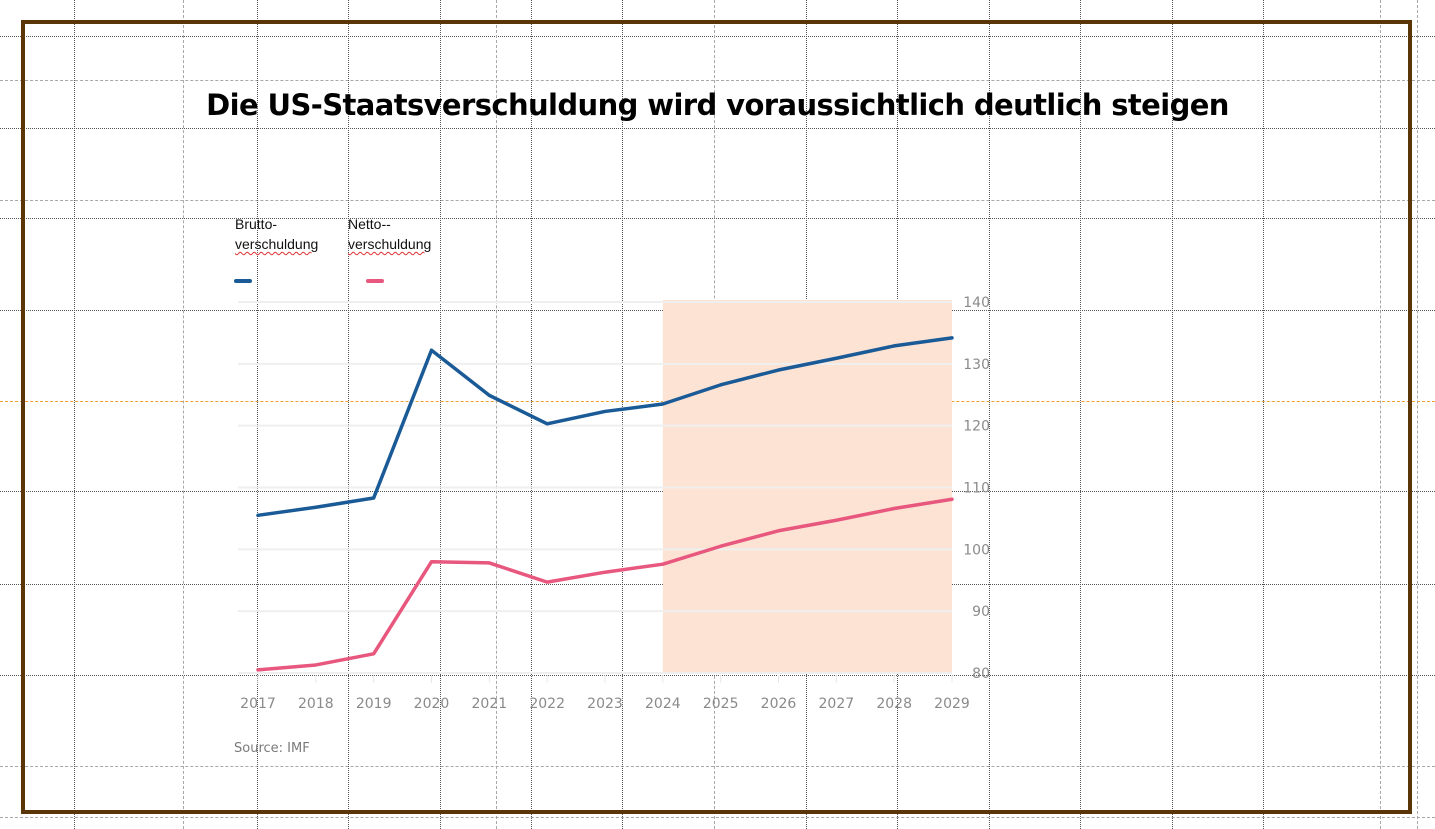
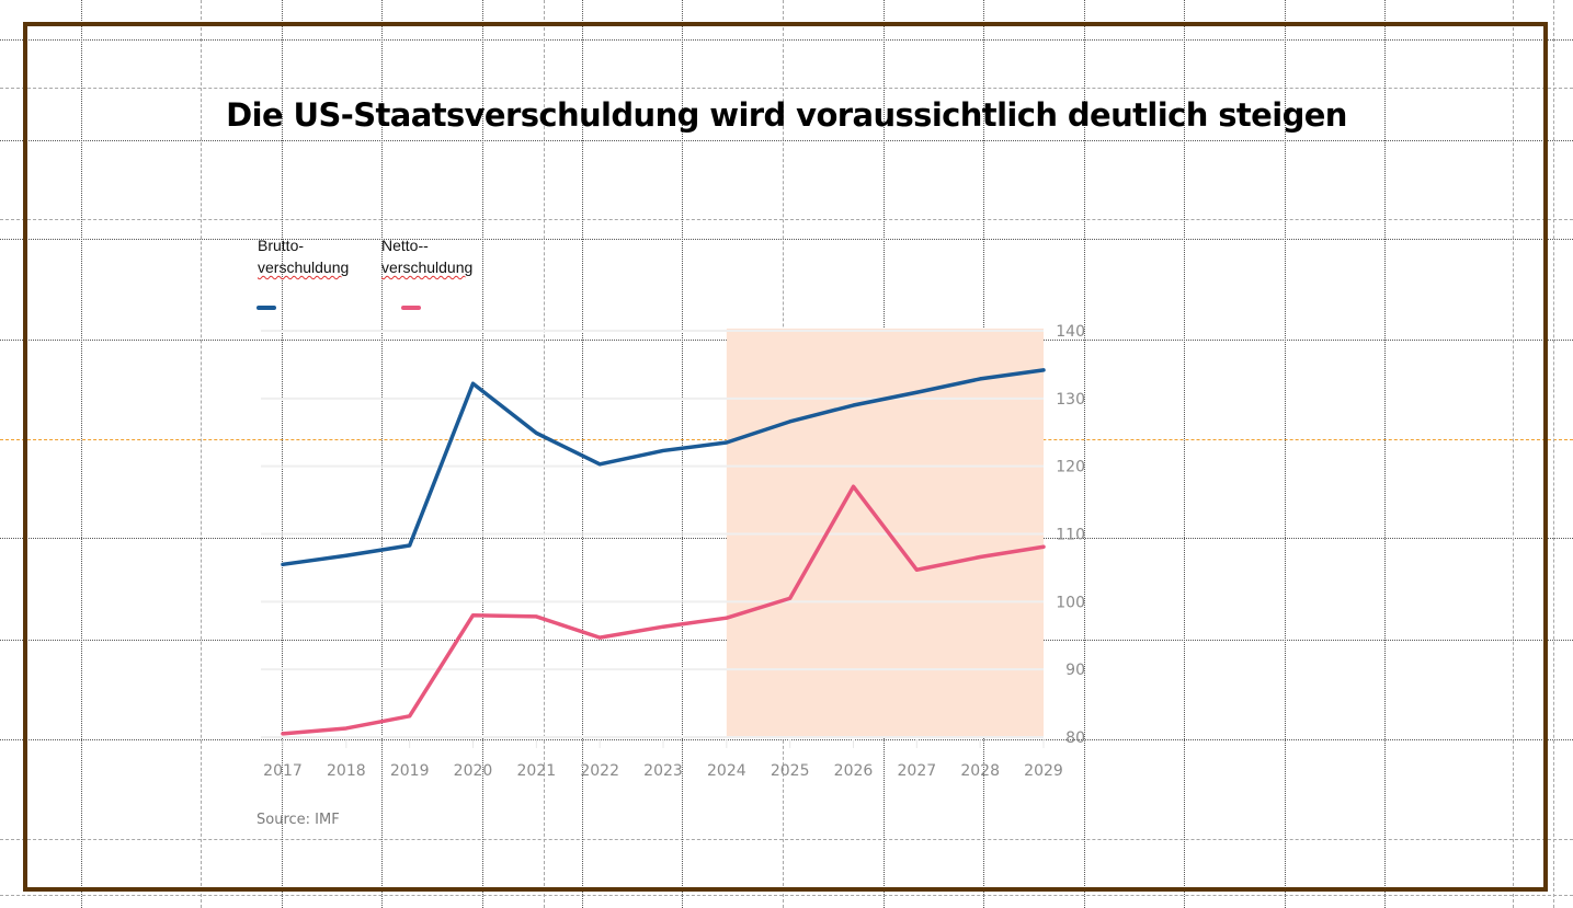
Netto--verschuldung/2026: 103 -> 117
